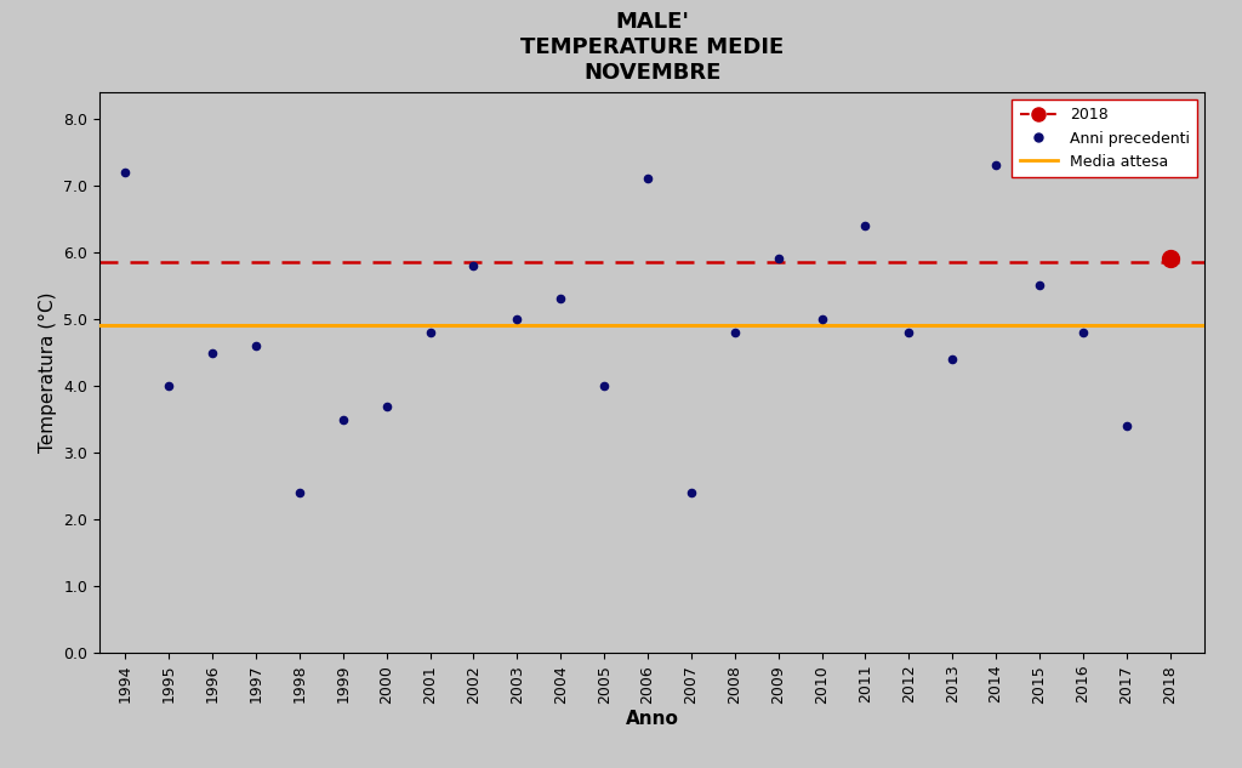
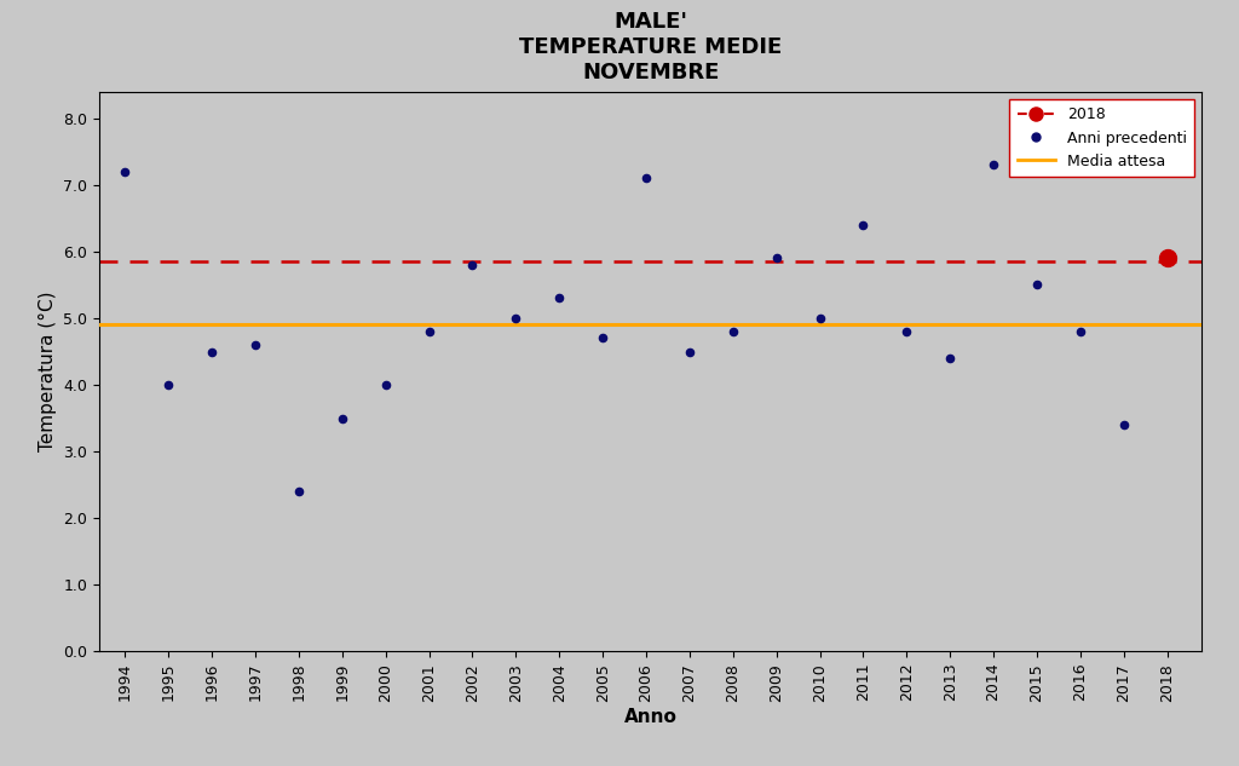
Anni precedenti/2000: 3.7 -> 4.0
Anni precedenti/2005: 4.0 -> 4.7
Anni precedenti/2007: 2.4 -> 4.5
